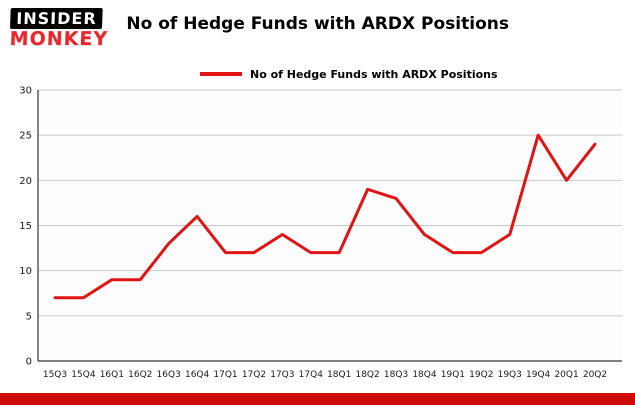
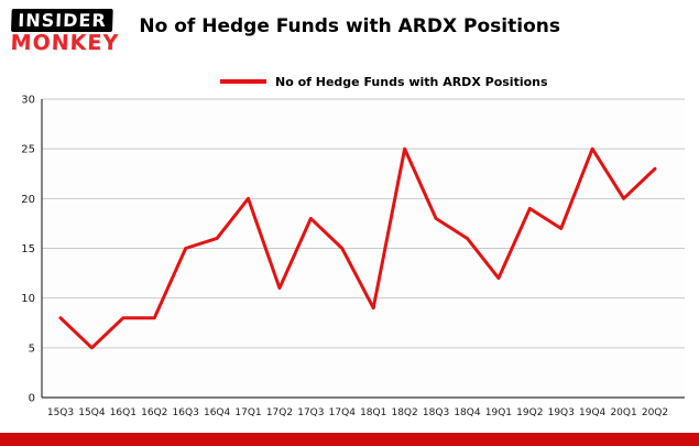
15Q3: 7 -> 8
15Q4: 7 -> 5
16Q1: 9 -> 8
16Q2: 9 -> 8
16Q3: 13 -> 15
17Q1: 12 -> 20
17Q2: 12 -> 11
17Q3: 14 -> 18
17Q4: 12 -> 15
18Q1: 12 -> 9
18Q2: 19 -> 25
18Q4: 14 -> 16
19Q2: 12 -> 19
19Q3: 14 -> 17
20Q2: 24 -> 23
